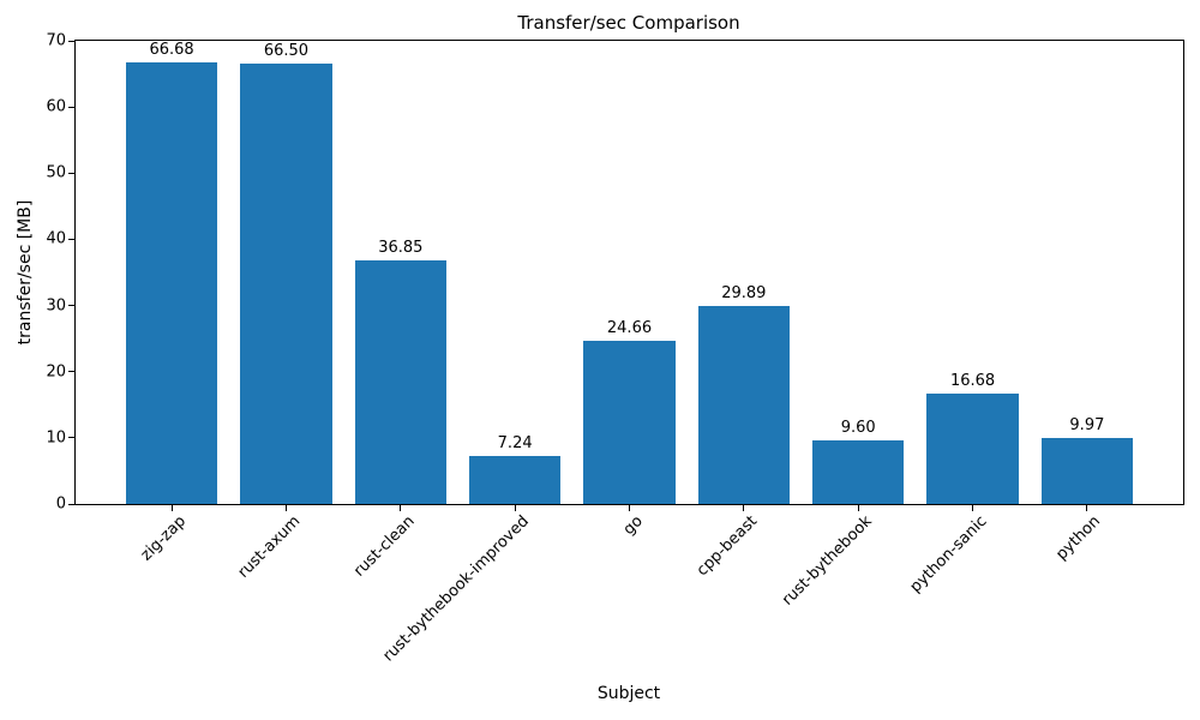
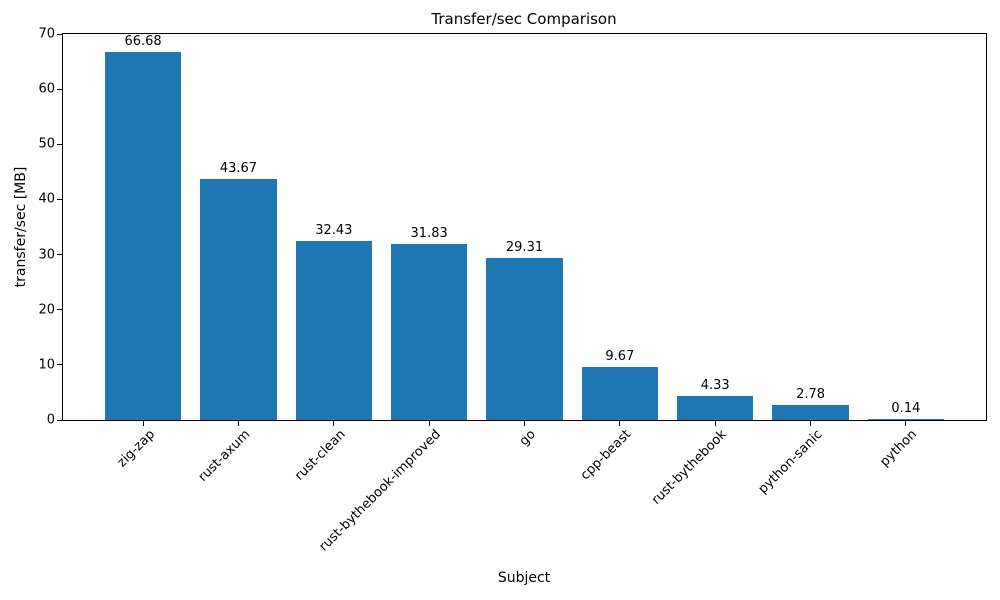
rust-axum: 66.50 -> 43.67
rust-clean: 36.85 -> 32.43
rust-bythebook-improved: 7.24 -> 31.83
go: 24.66 -> 29.31
cpp-beast: 29.89 -> 9.67
rust-bythebook: 9.60 -> 4.33
python-sanic: 16.68 -> 2.78
python: 9.97 -> 0.14
